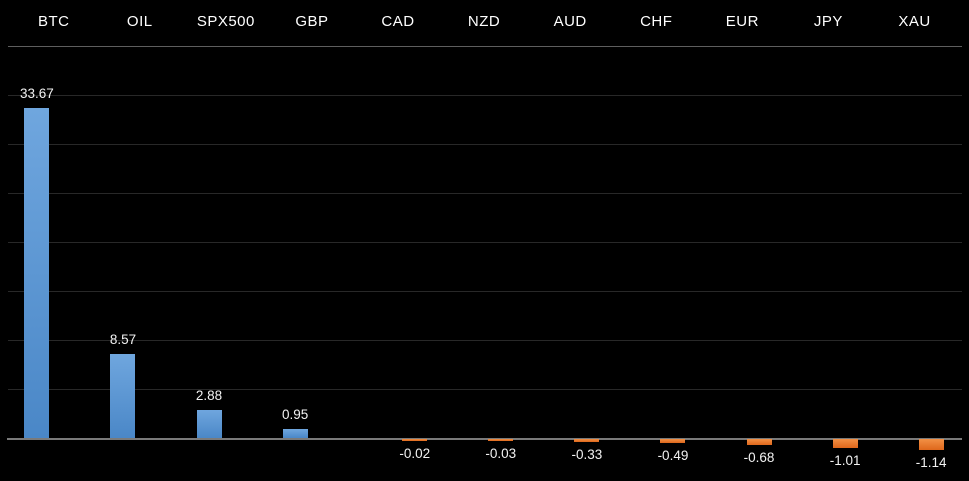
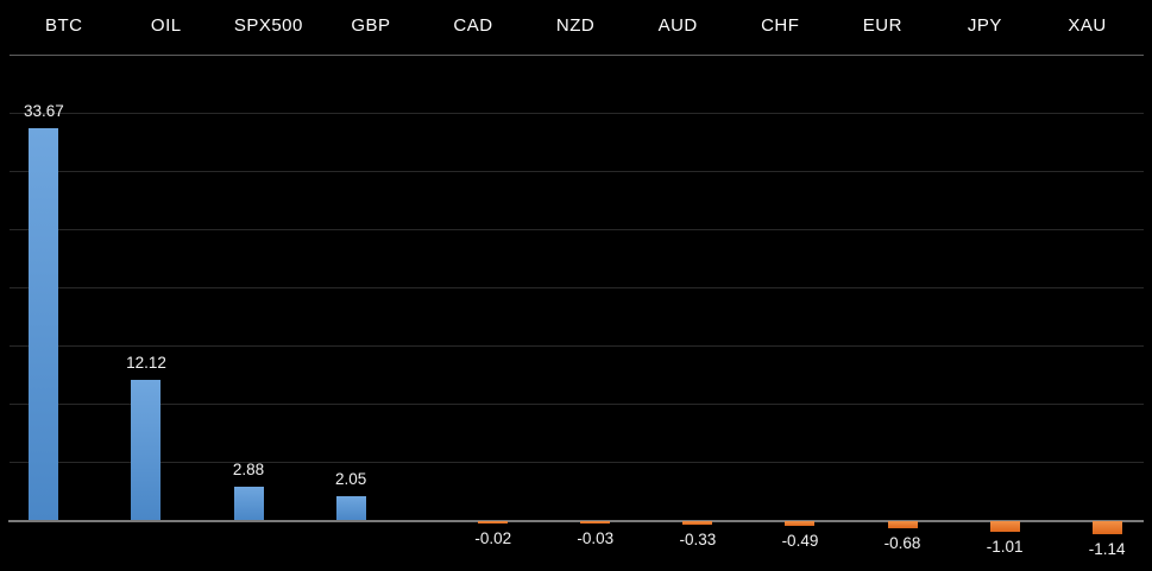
OIL: 8.57 -> 12.12
GBP: 0.95 -> 2.05
